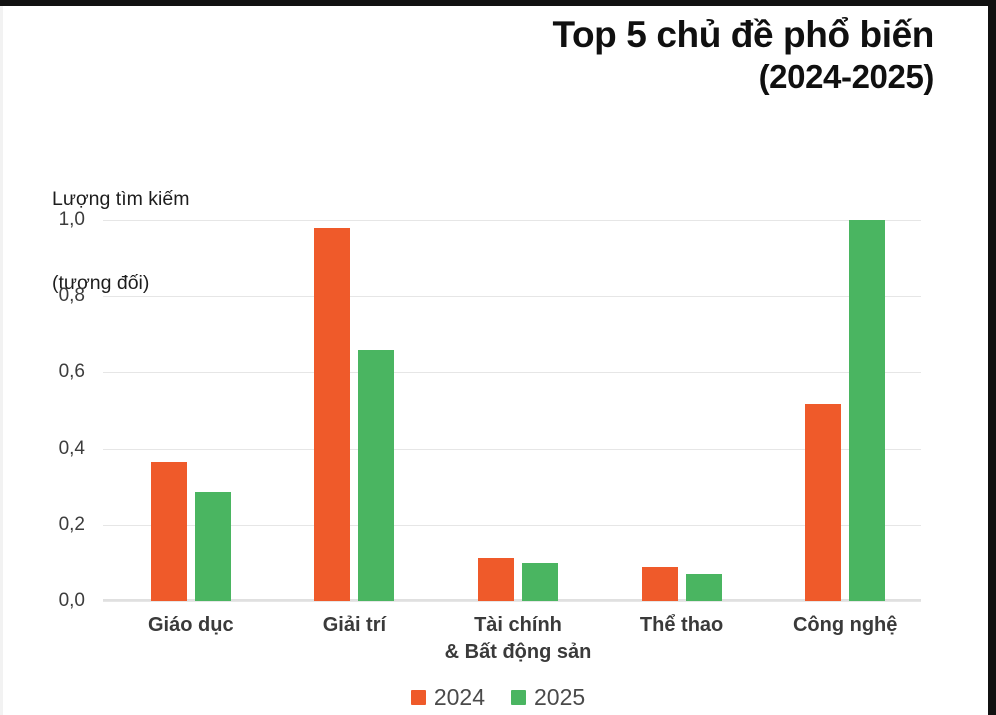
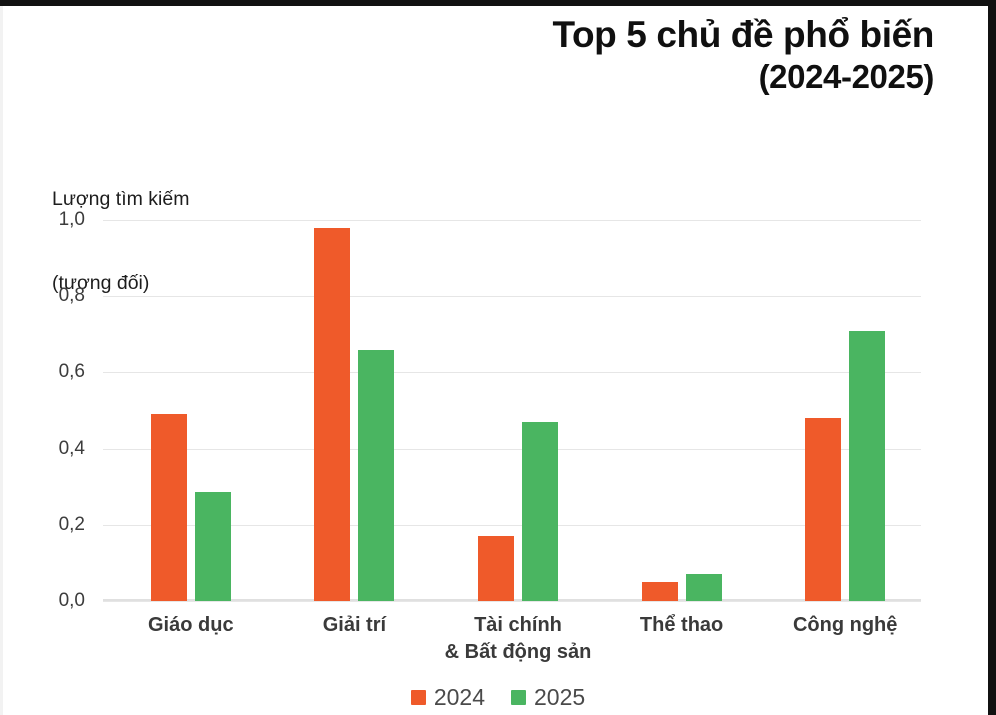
2024/Giáo dục: 0,36 -> 0,49
2024/Tài chính & Bất động sản: 0,11 -> 0,17
2025/Tài chính & Bất động sản: 0,10 -> 0,47
2024/Thể thao: 0,09 -> 0,05
2024/Công nghệ: 0,52 -> 0,48
2025/Công nghệ: 1,00 -> 0,71
